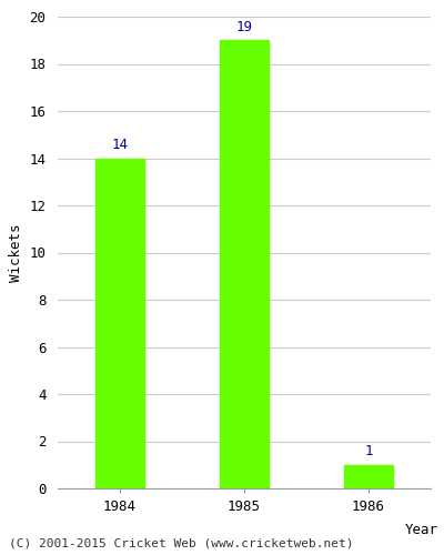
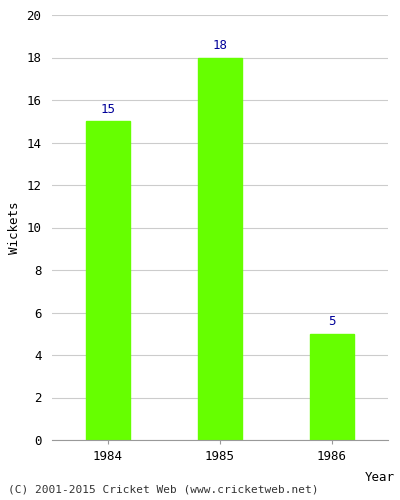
1984: 14 -> 15
1985: 19 -> 18
1986: 1 -> 5
